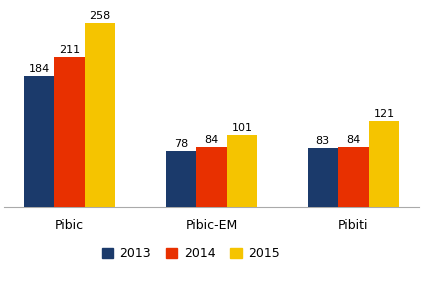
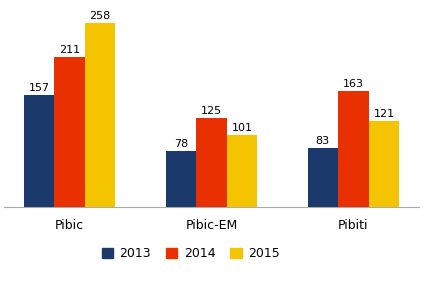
2013/Pibic: 184 -> 157
2014/Pibic-EM: 84 -> 125
2014/Pibiti: 84 -> 163
